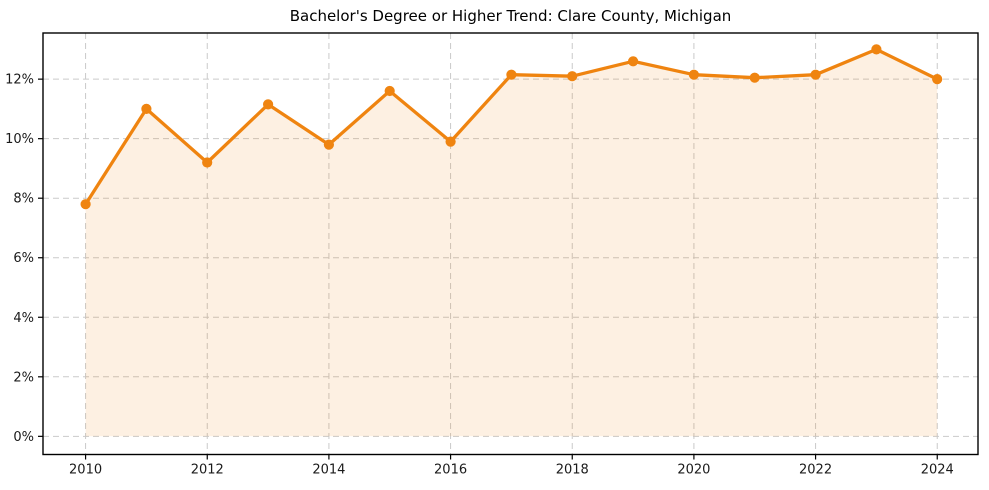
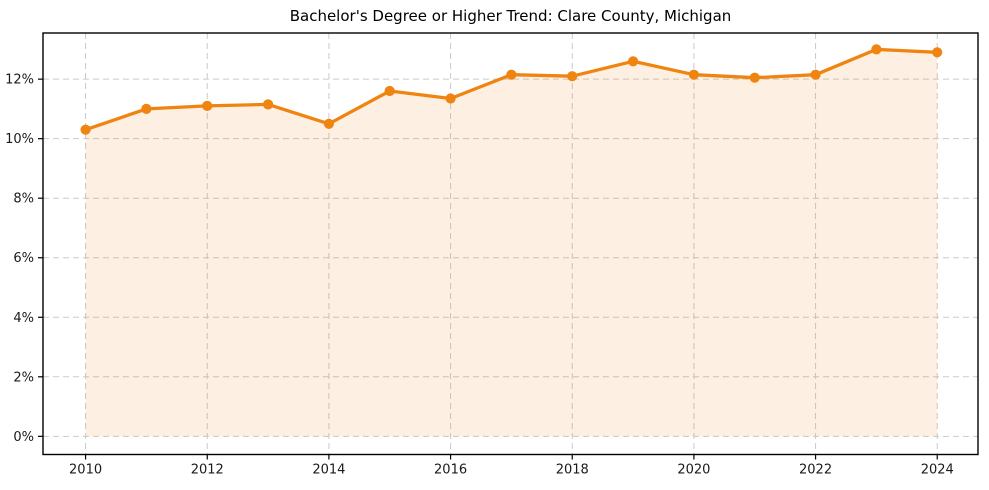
2010: 7.8% -> 10.3%
2012: 9.2% -> 11.1%
2014: 9.8% -> 10.5%
2016: 9.9% -> 11.3%
2024: 12.0% -> 12.9%
